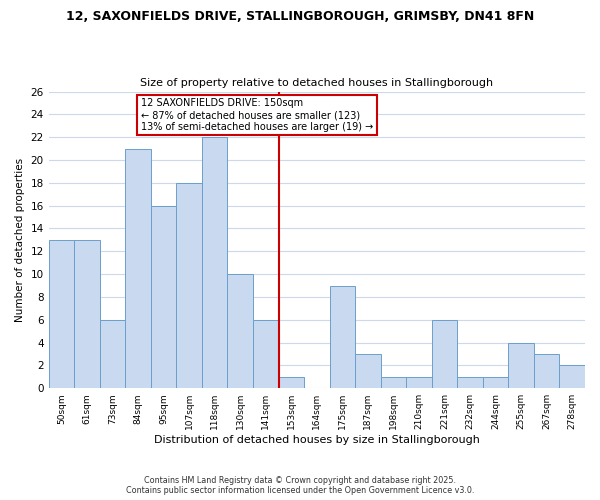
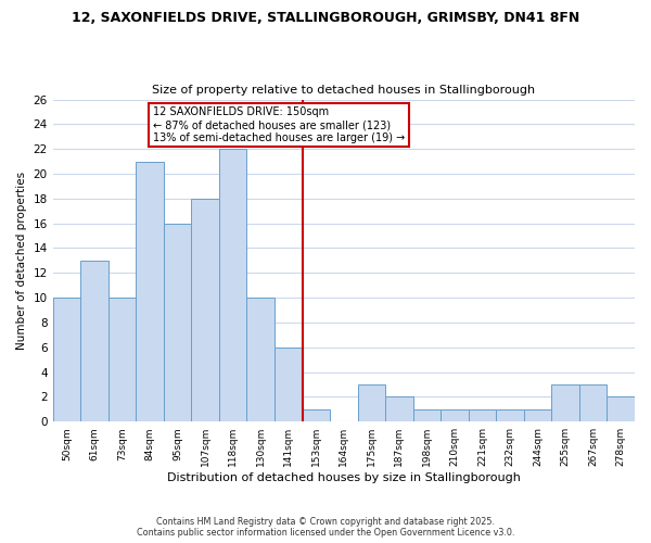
50sqm: 13 -> 10
73sqm: 6 -> 10
175sqm: 9 -> 3
187sqm: 3 -> 2
221sqm: 6 -> 1
255sqm: 4 -> 3
